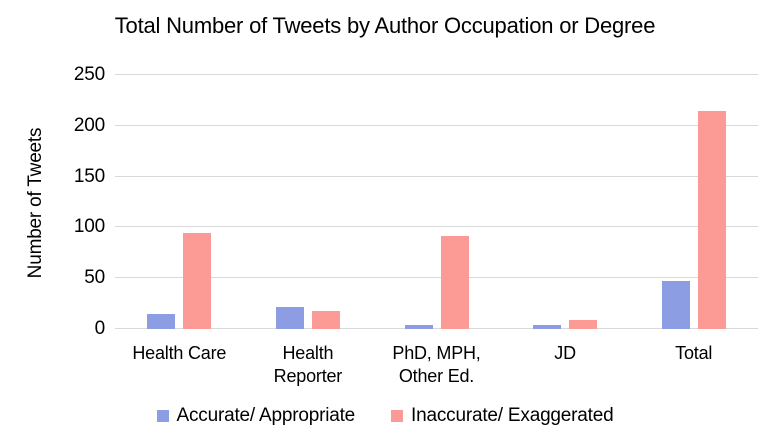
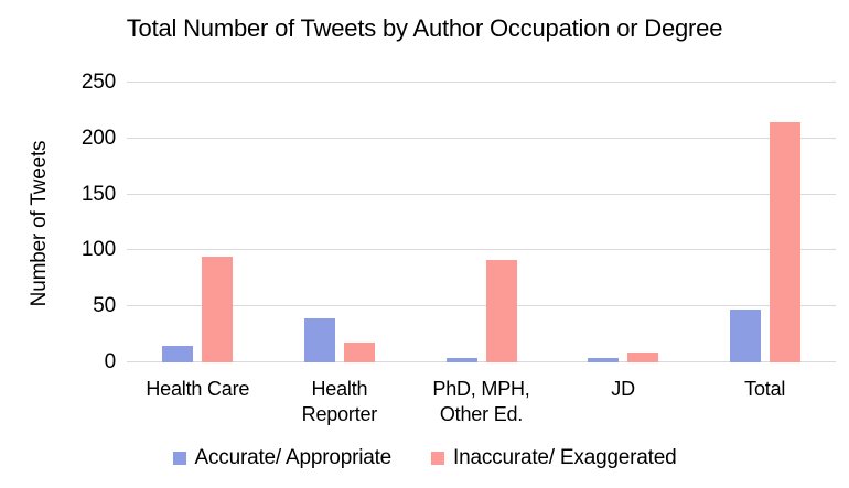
Accurate/ Appropriate/Health Reporter: 22 -> 39
